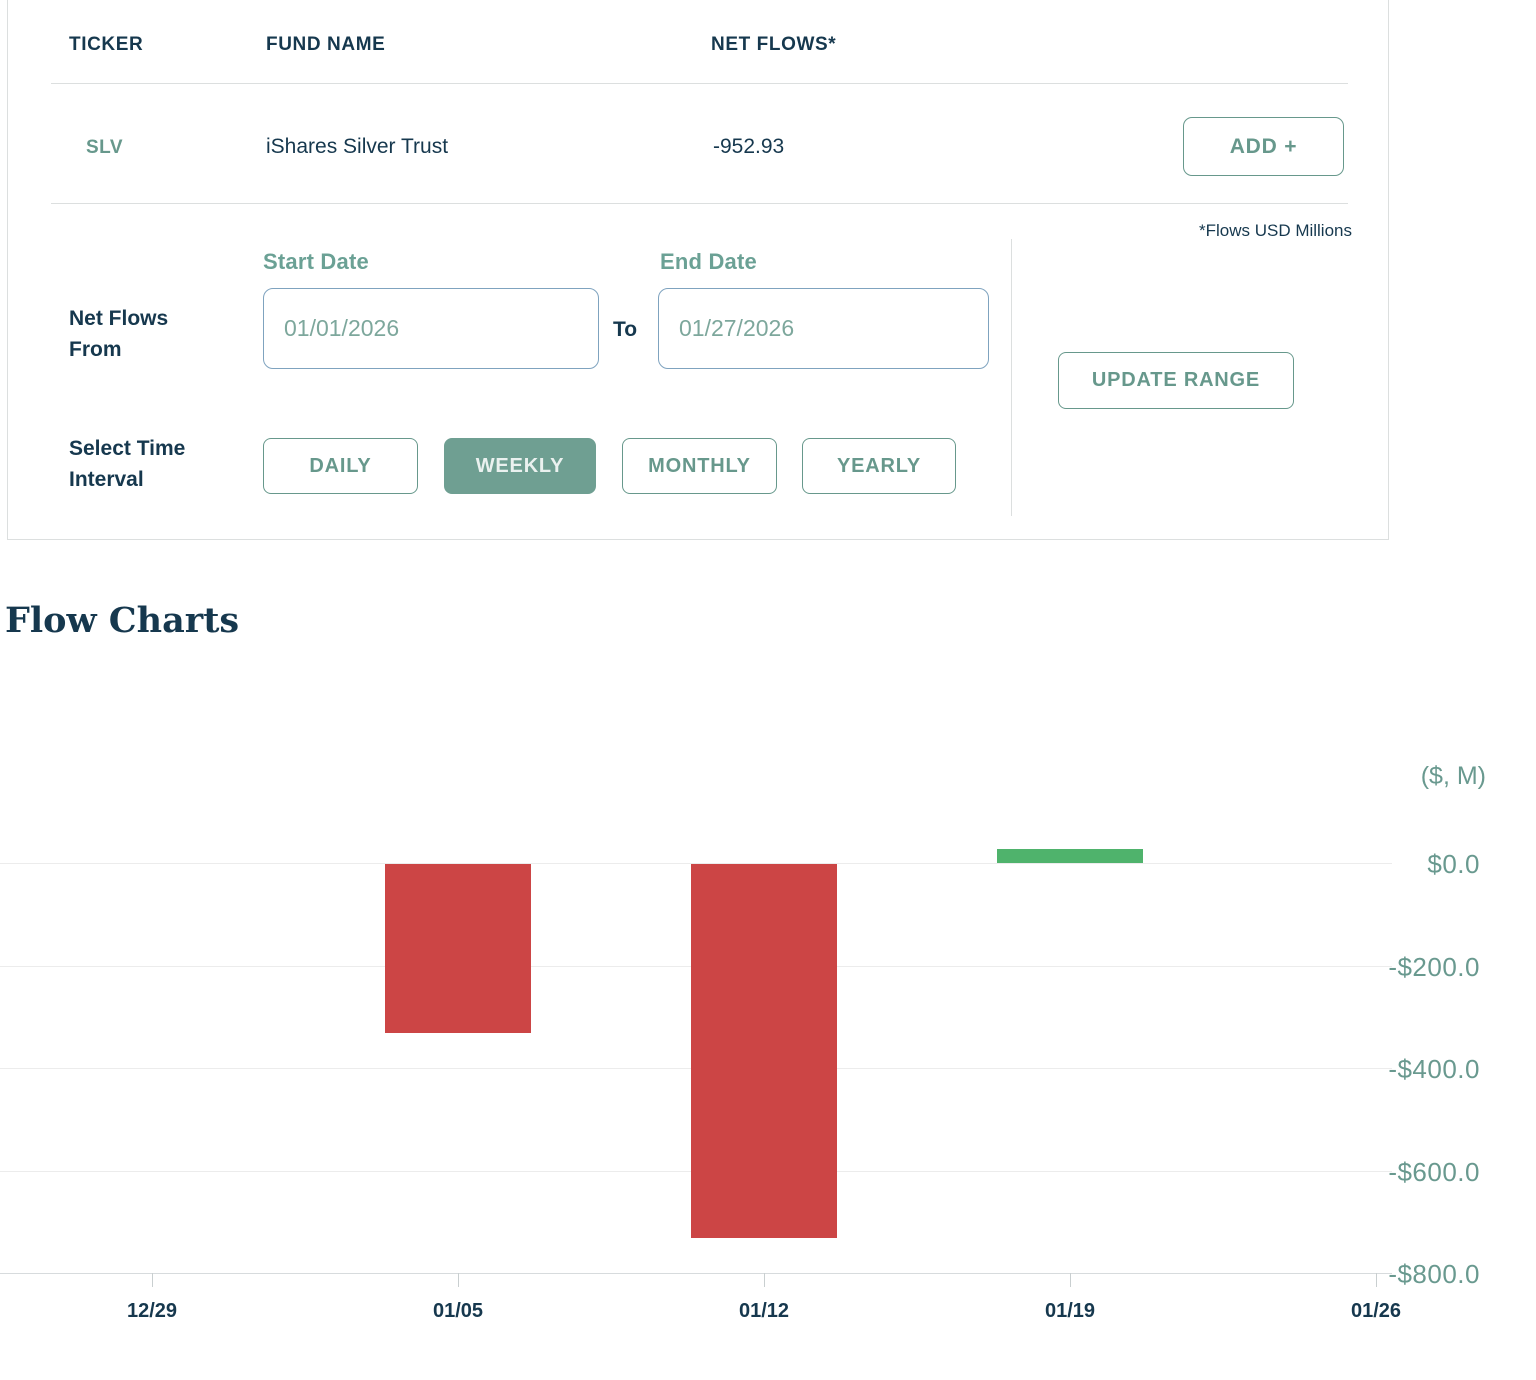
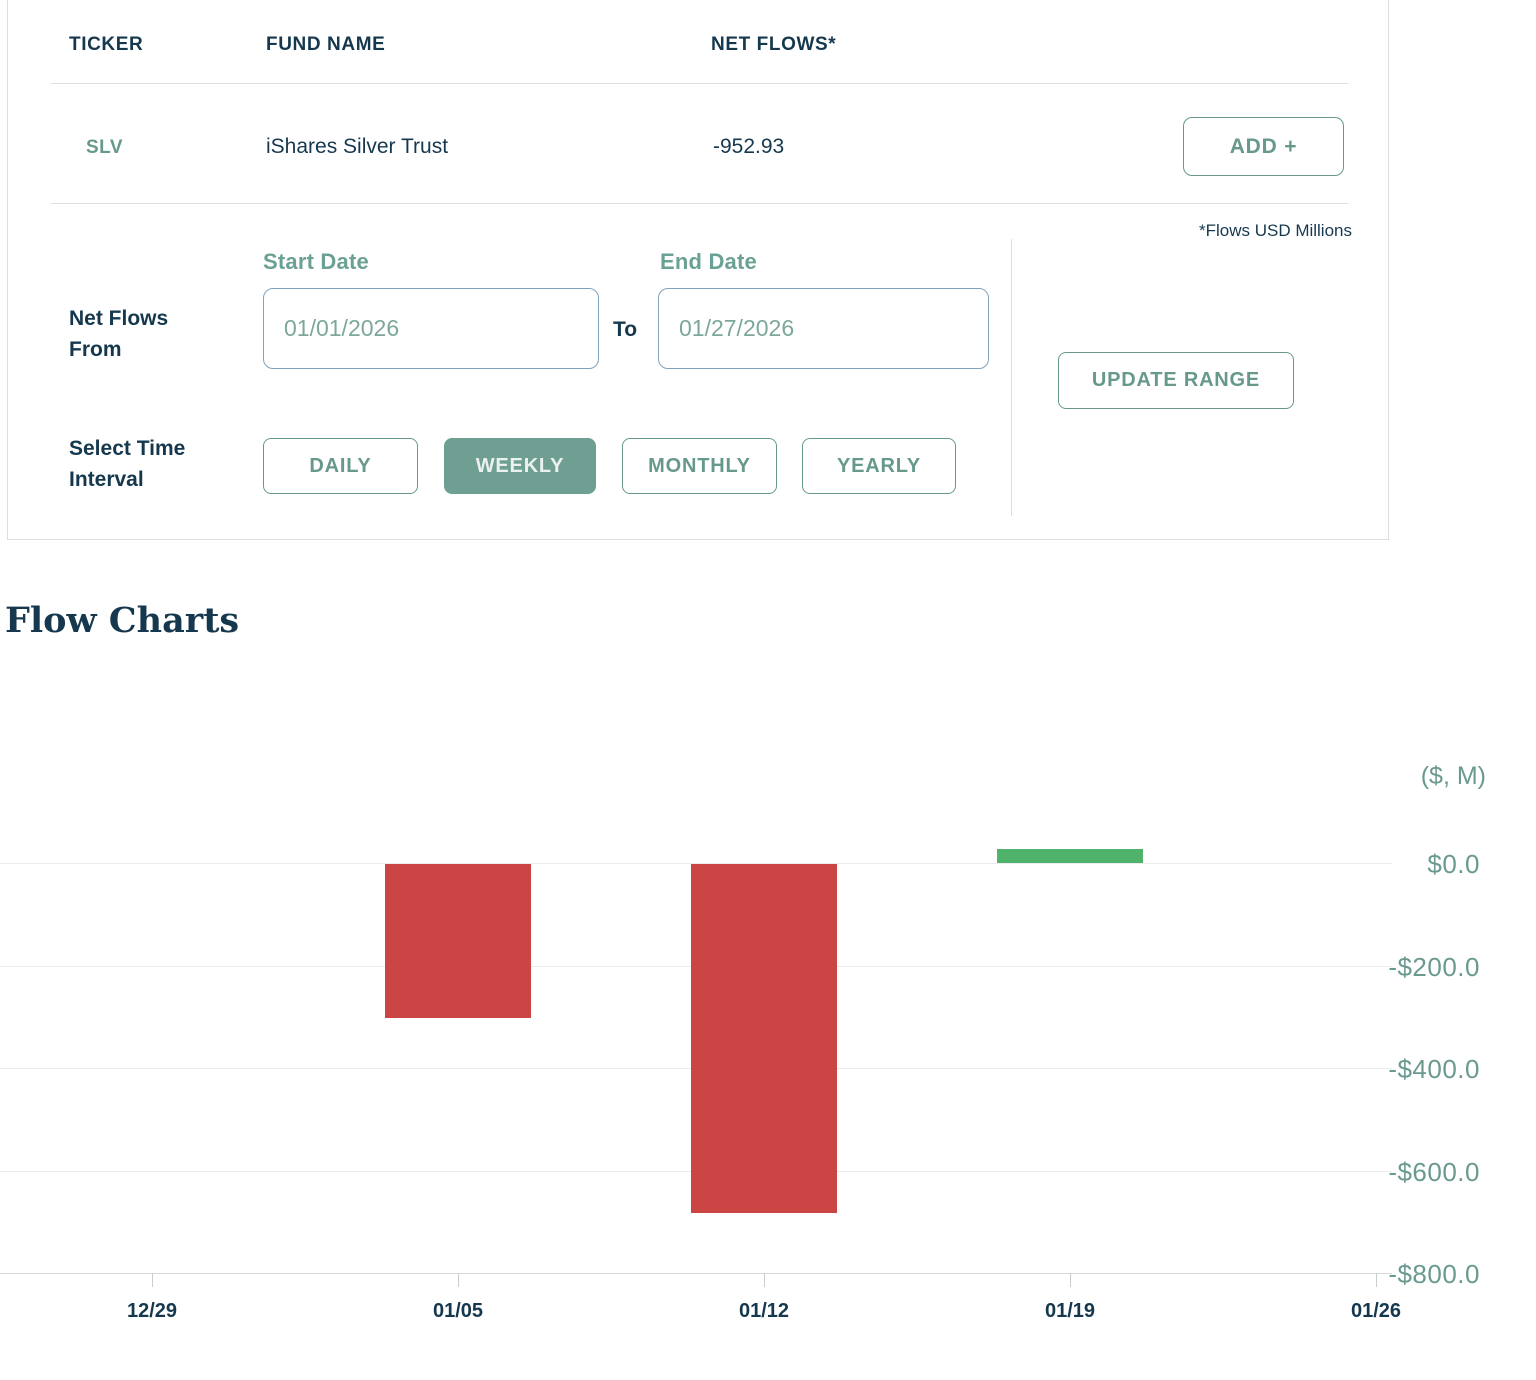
01/05: -$330 -> -$300
01/12: -$730 -> -$680
